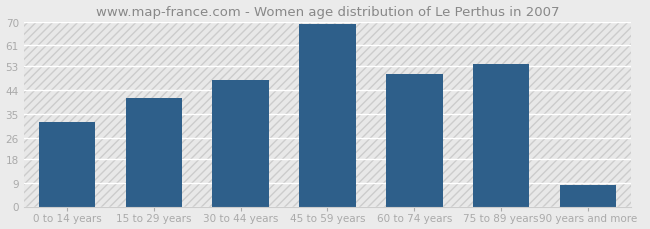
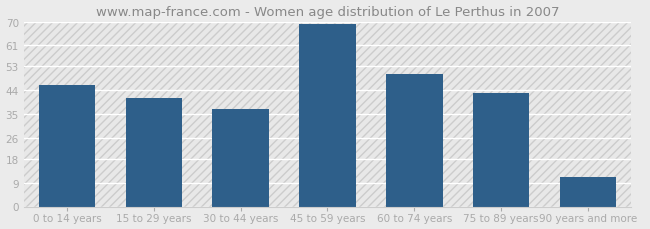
0 to 14 years: 32 -> 46
30 to 44 years: 48 -> 37
75 to 89 years: 54 -> 43
90 years and more: 8 -> 11
